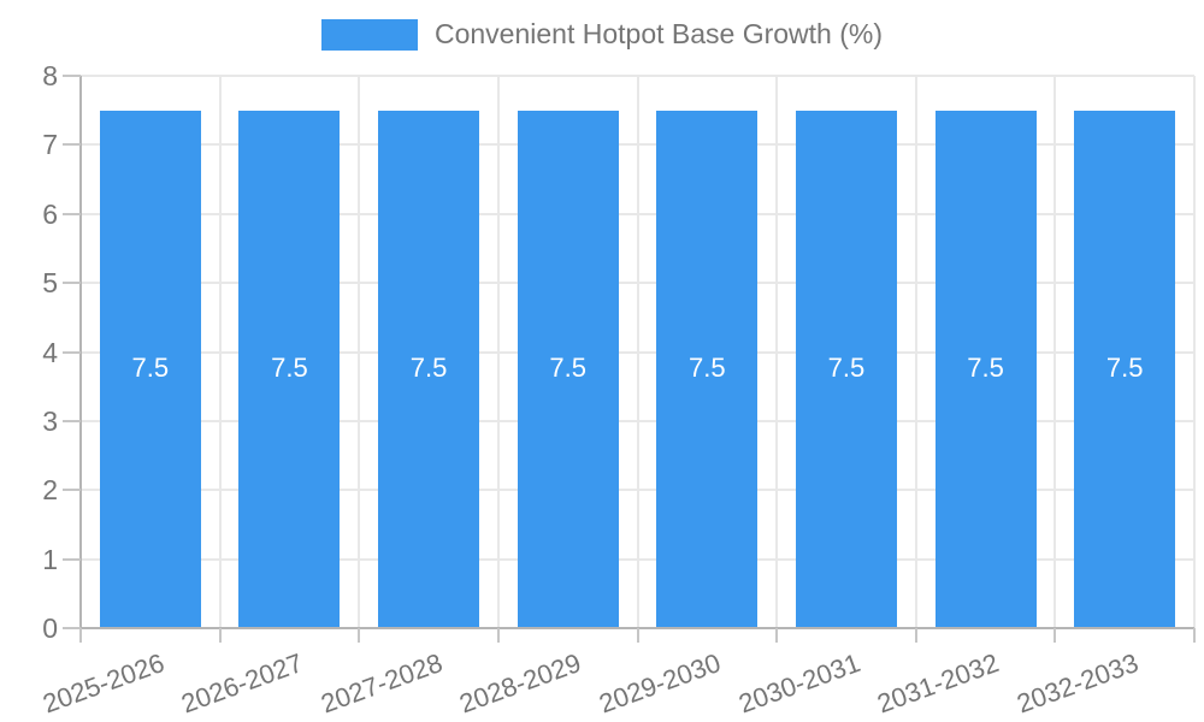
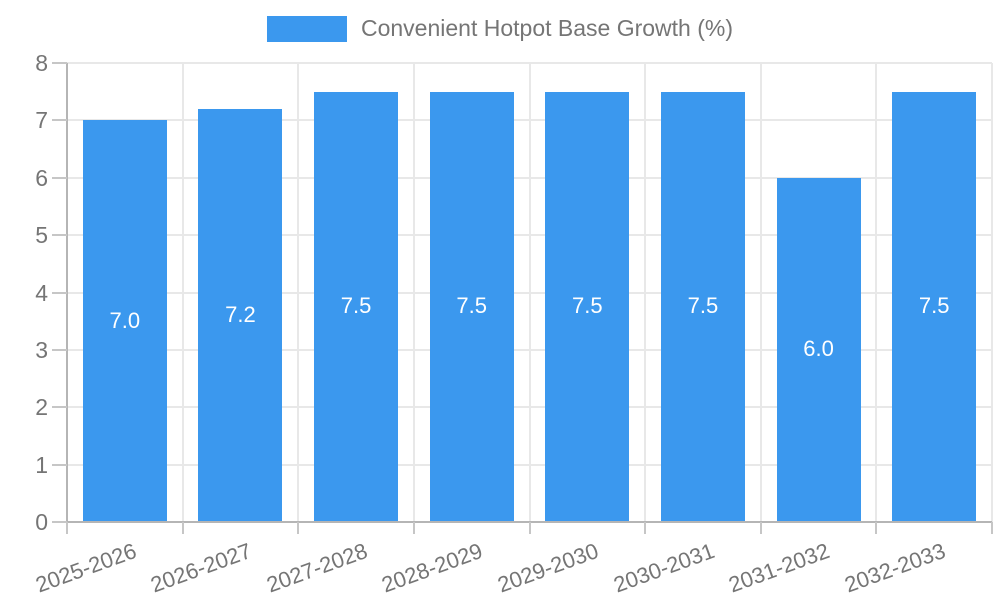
2025-2026: 7.5 -> 7.0
2026-2027: 7.5 -> 7.2
2031-2032: 7.5 -> 6.0
